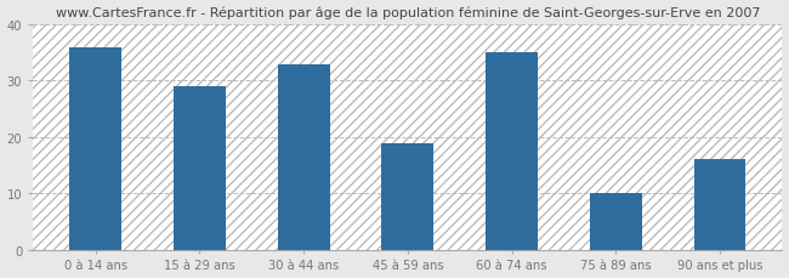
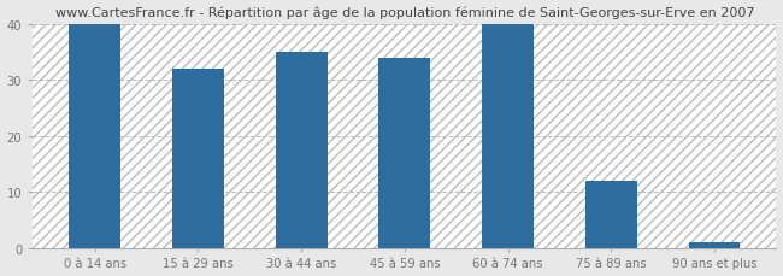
0 à 14 ans: 36 -> 40
15 à 29 ans: 29 -> 32
30 à 44 ans: 33 -> 35
45 à 59 ans: 19 -> 34
60 à 74 ans: 35 -> 40
75 à 89 ans: 10 -> 12
90 ans et plus: 16 -> 1
